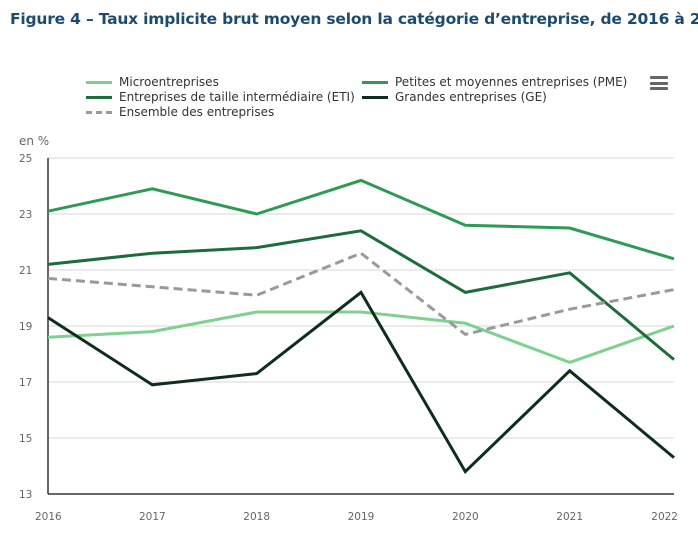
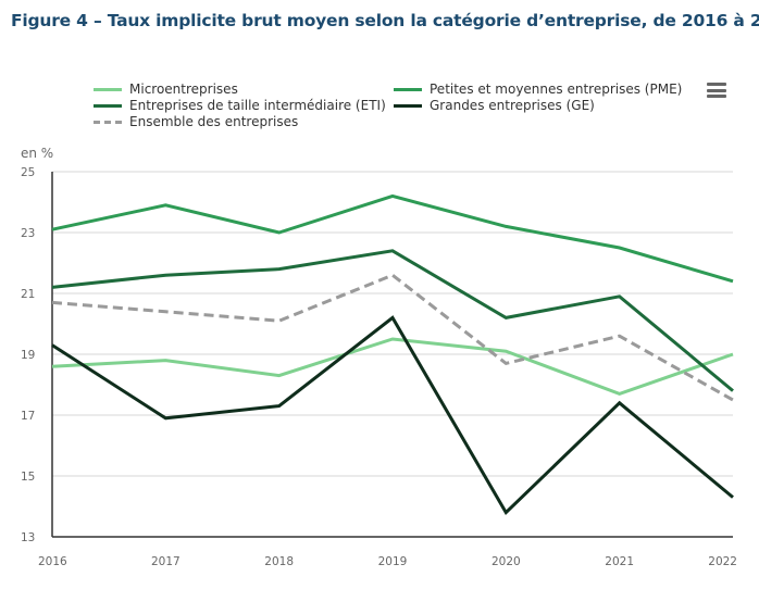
Microentreprises/2018: 19.5 -> 18.3
Petites et moyennes entreprises (PME)/2020: 22.6 -> 23.2
Ensemble des entreprises/2022: 20.3 -> 17.5
